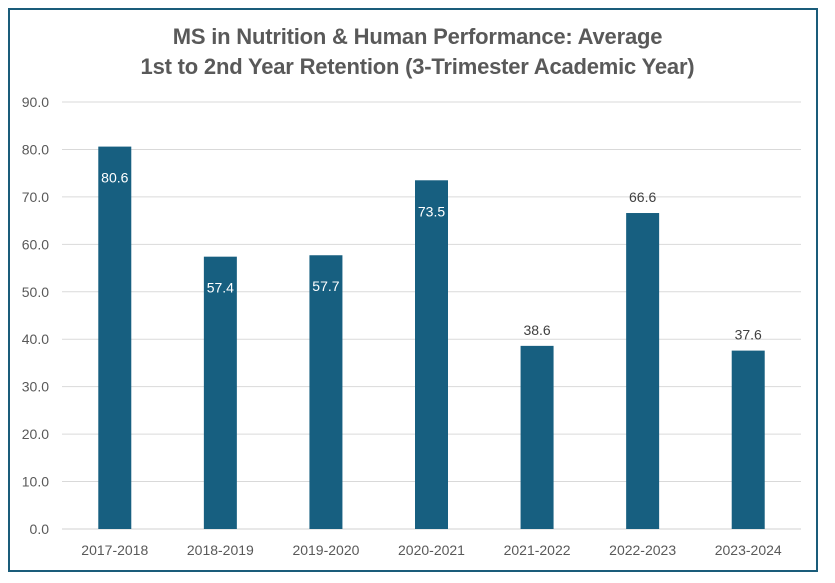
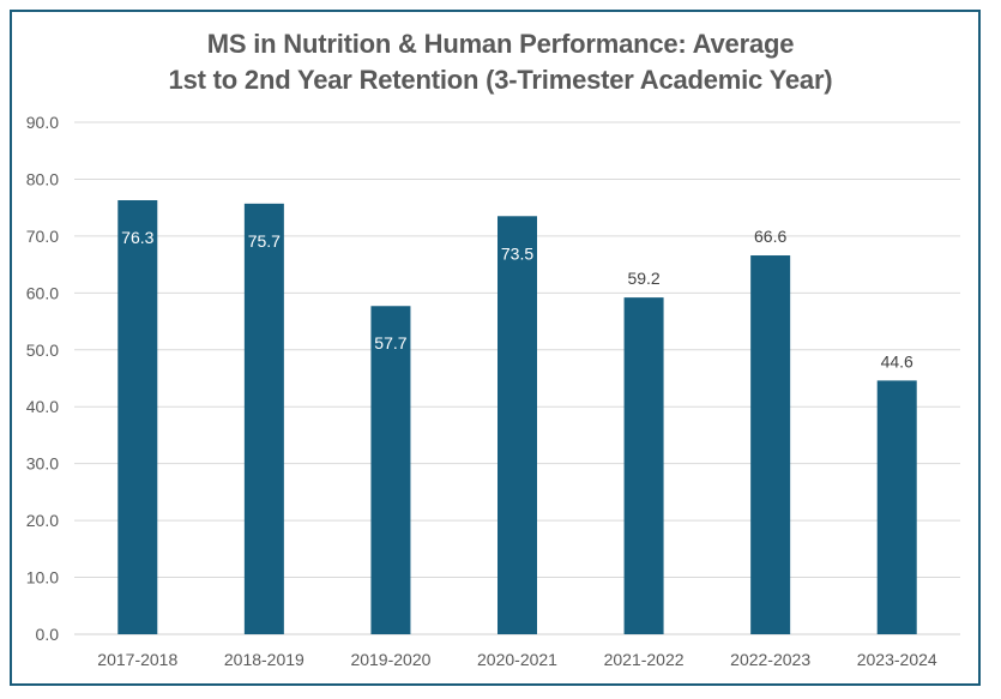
2017-2018: 80.6 -> 76.3
2018-2019: 57.4 -> 75.7
2021-2022: 38.6 -> 59.2
2023-2024: 37.6 -> 44.6
